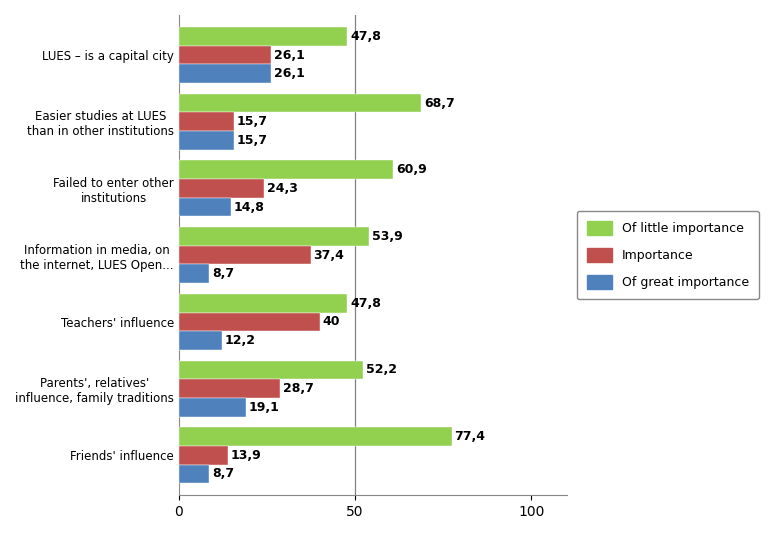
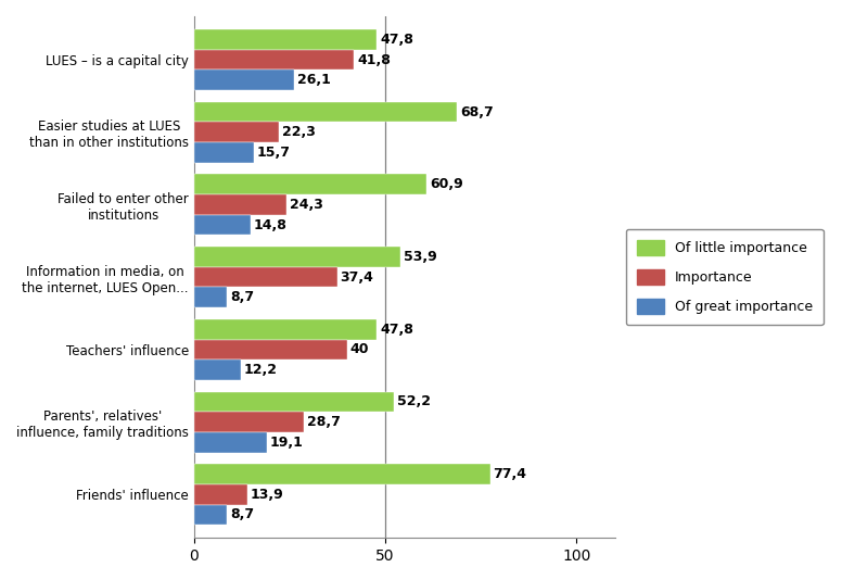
Importance/LUES – is a capital city: 26,1 -> 41,8
Importance/Easier studies at LUES than in other institutions: 15,7 -> 22,3
